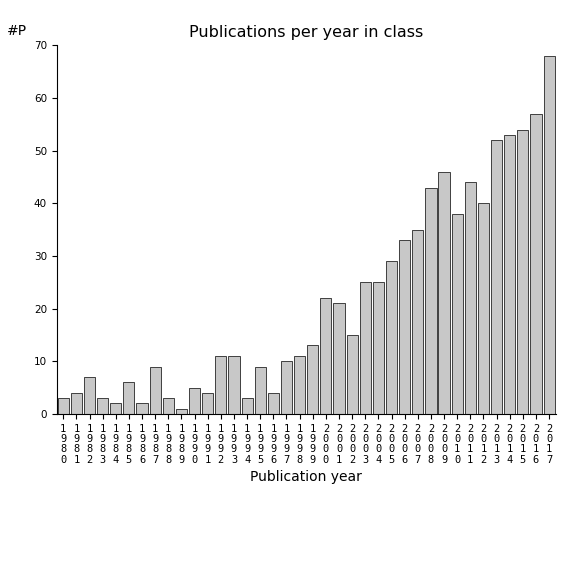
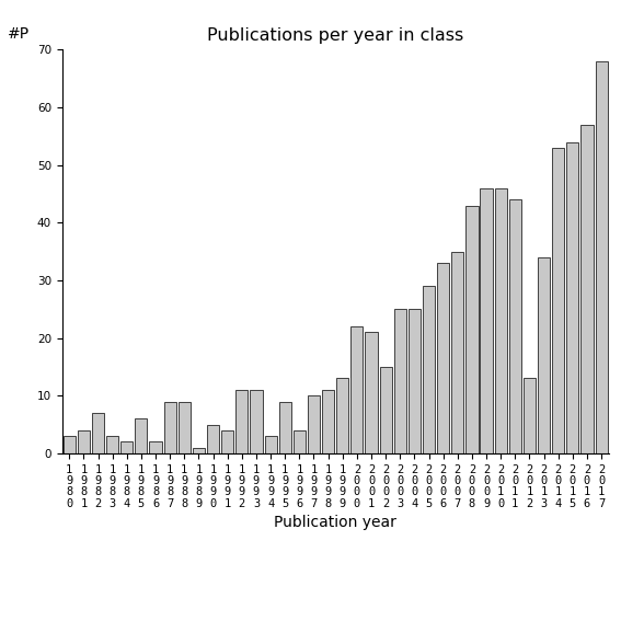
1 9 8 8: 3 -> 9
2 0 1 0: 38 -> 46
2 0 1 2: 40 -> 13
2 0 1 3: 52 -> 34
